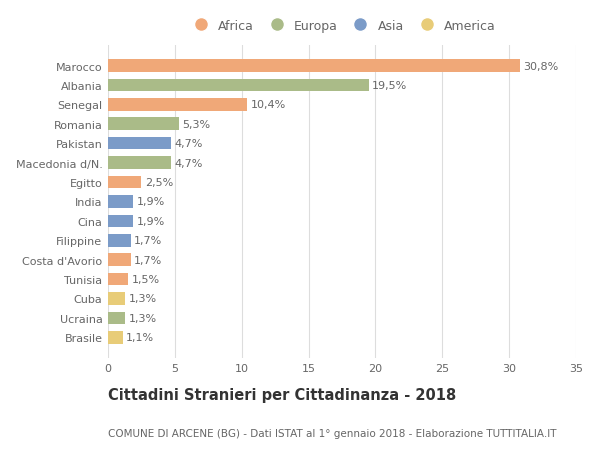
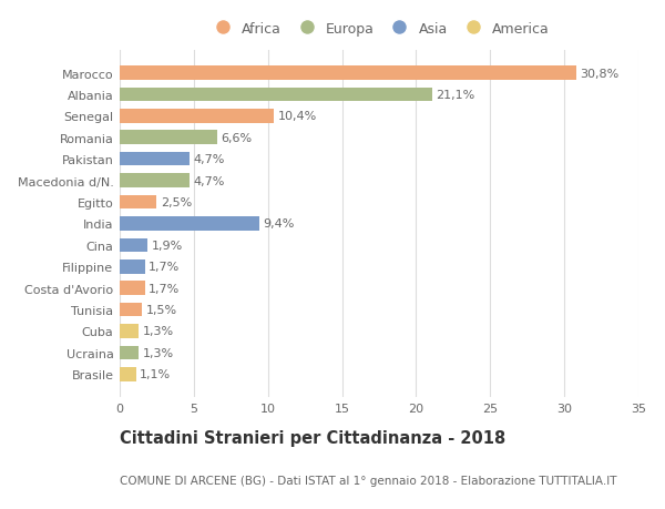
Albania: 19,5% -> 21,1%
Romania: 5,3% -> 6,6%
India: 1,9% -> 9,4%
